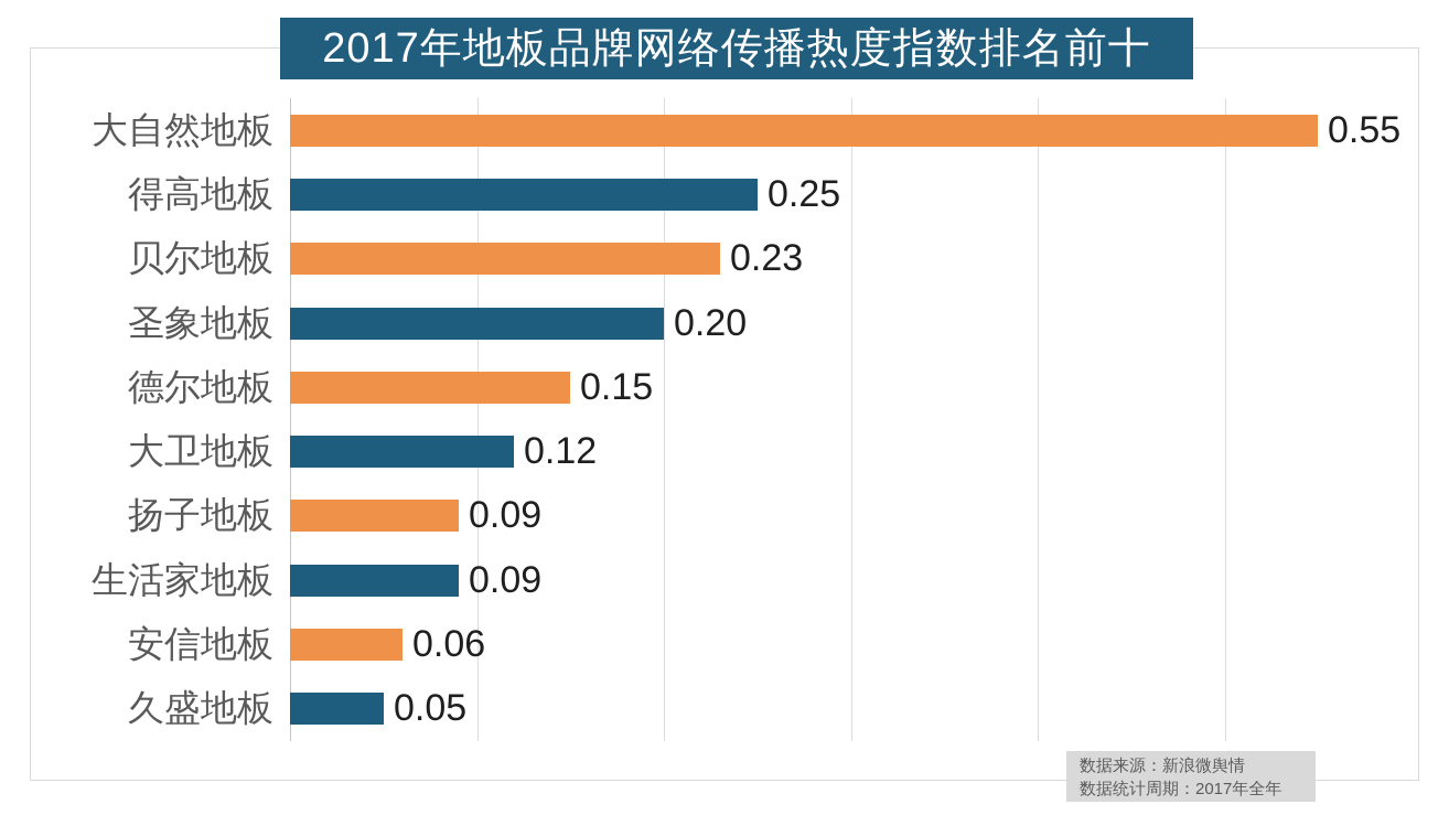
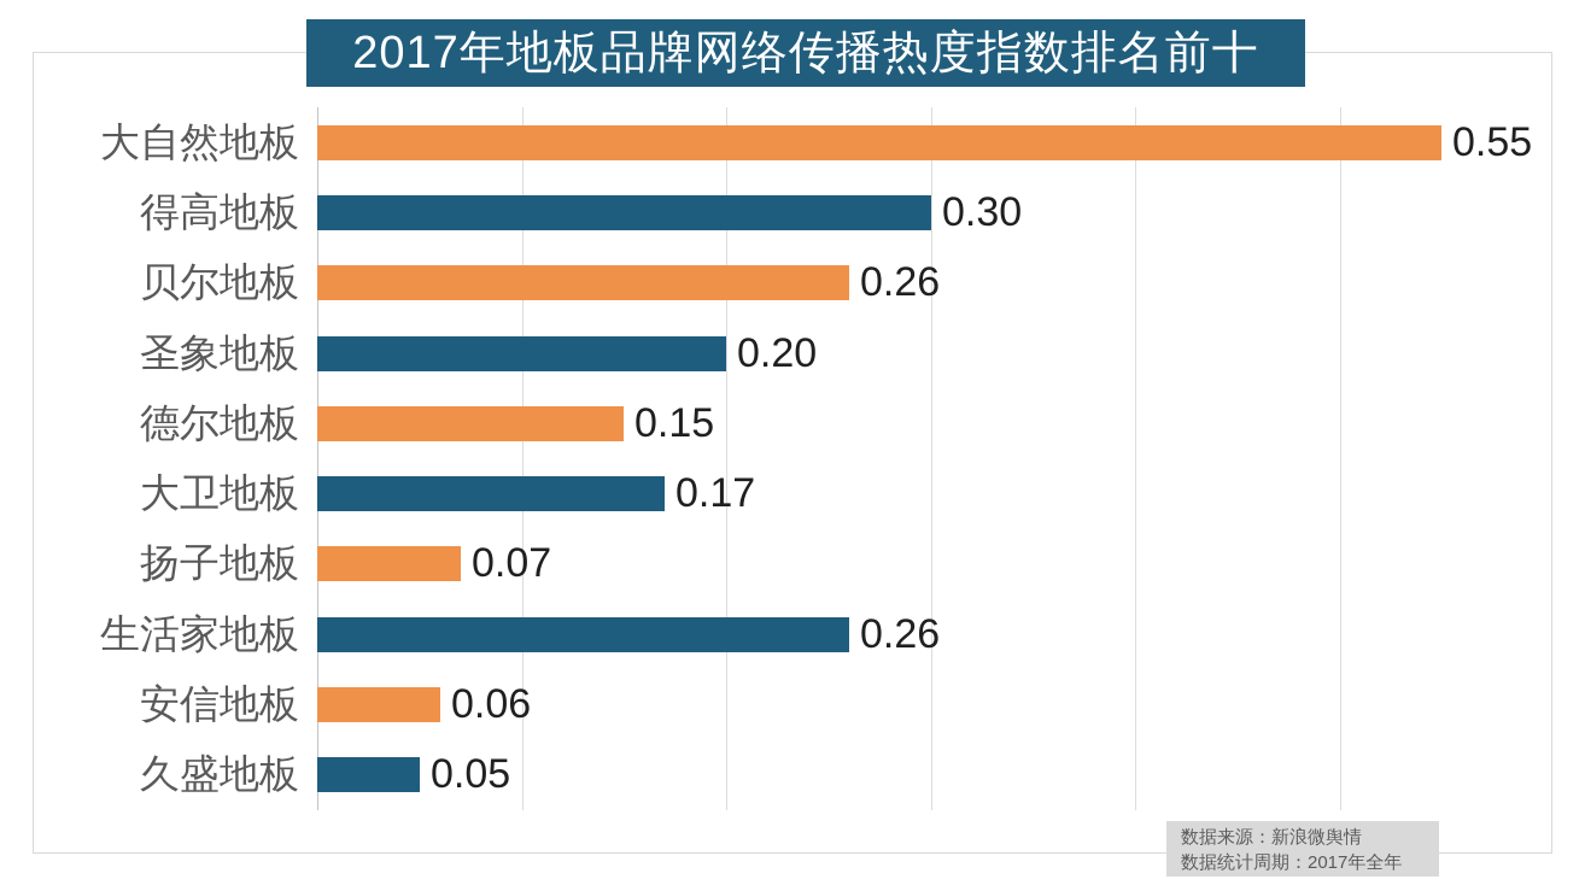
得高地板: 0.25 -> 0.30
贝尔地板: 0.23 -> 0.26
大卫地板: 0.12 -> 0.17
扬子地板: 0.09 -> 0.07
生活家地板: 0.09 -> 0.26
